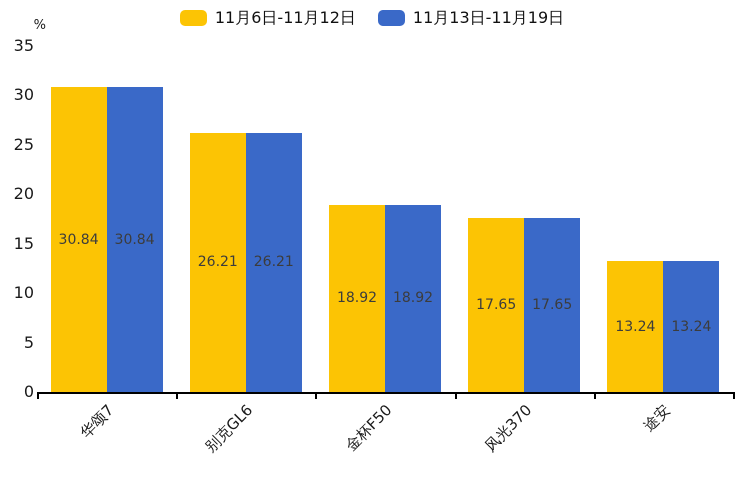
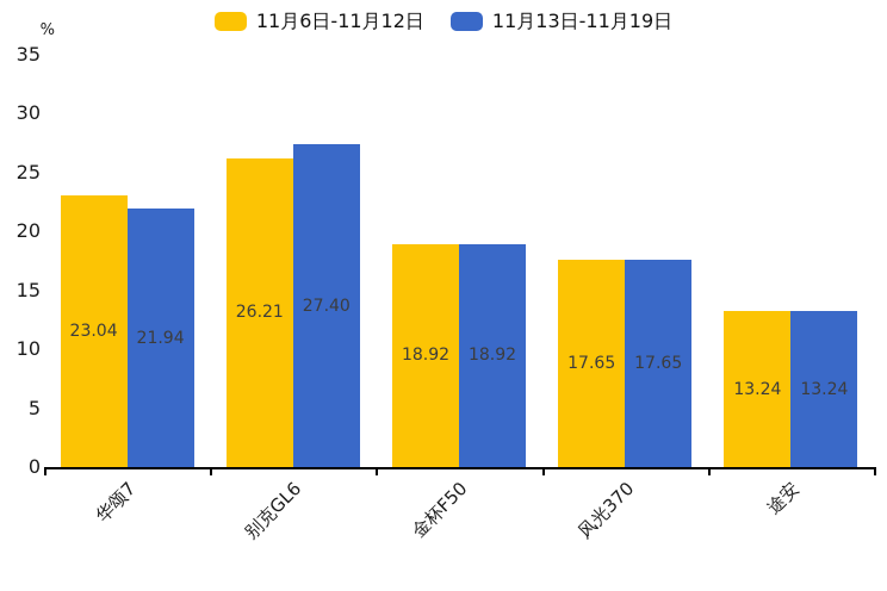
11月6日-11月12日/华颂7: 30.84 -> 23.04
11月13日-11月19日/华颂7: 30.84 -> 21.94
11月13日-11月19日/别克GL6: 26.21 -> 27.40
